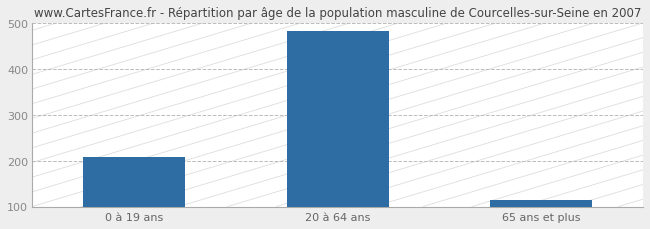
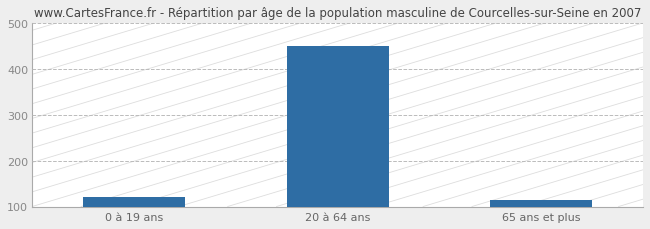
0 à 19 ans: 208 -> 120
20 à 64 ans: 482 -> 450
